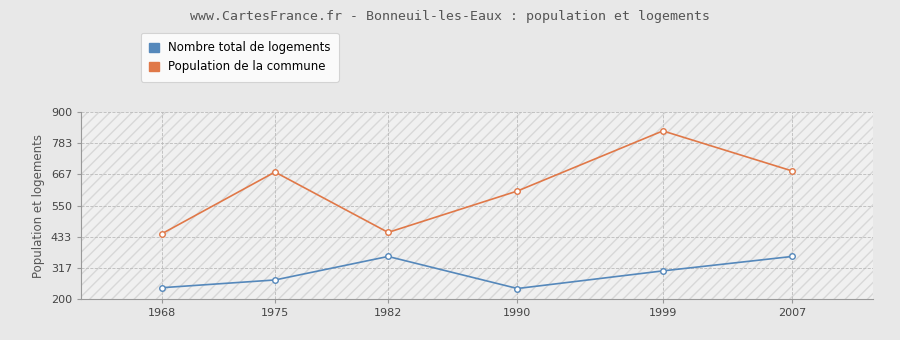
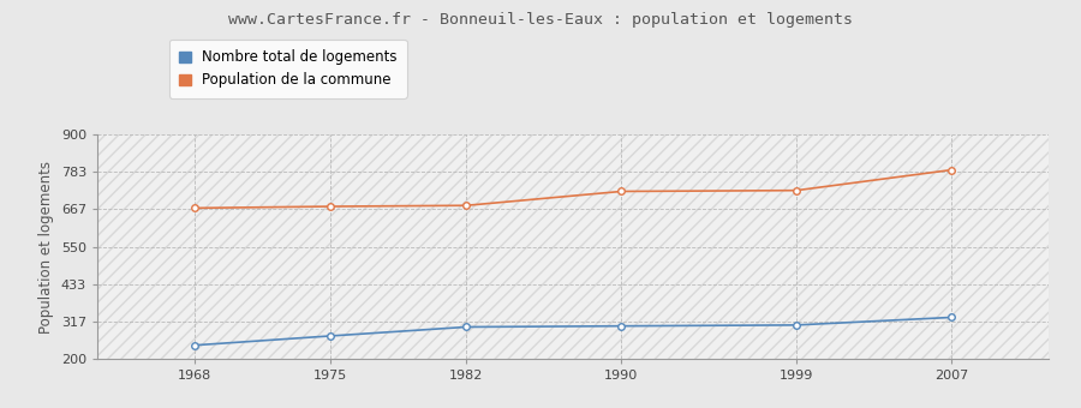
Population de la commune/1968: 445 -> 671
Nombre total de logements/1982: 360 -> 300
Population de la commune/1982: 450 -> 679
Nombre total de logements/1990: 240 -> 303
Population de la commune/1990: 605 -> 723
Population de la commune/1999: 830 -> 726
Nombre total de logements/2007: 360 -> 330
Population de la commune/2007: 680 -> 790
